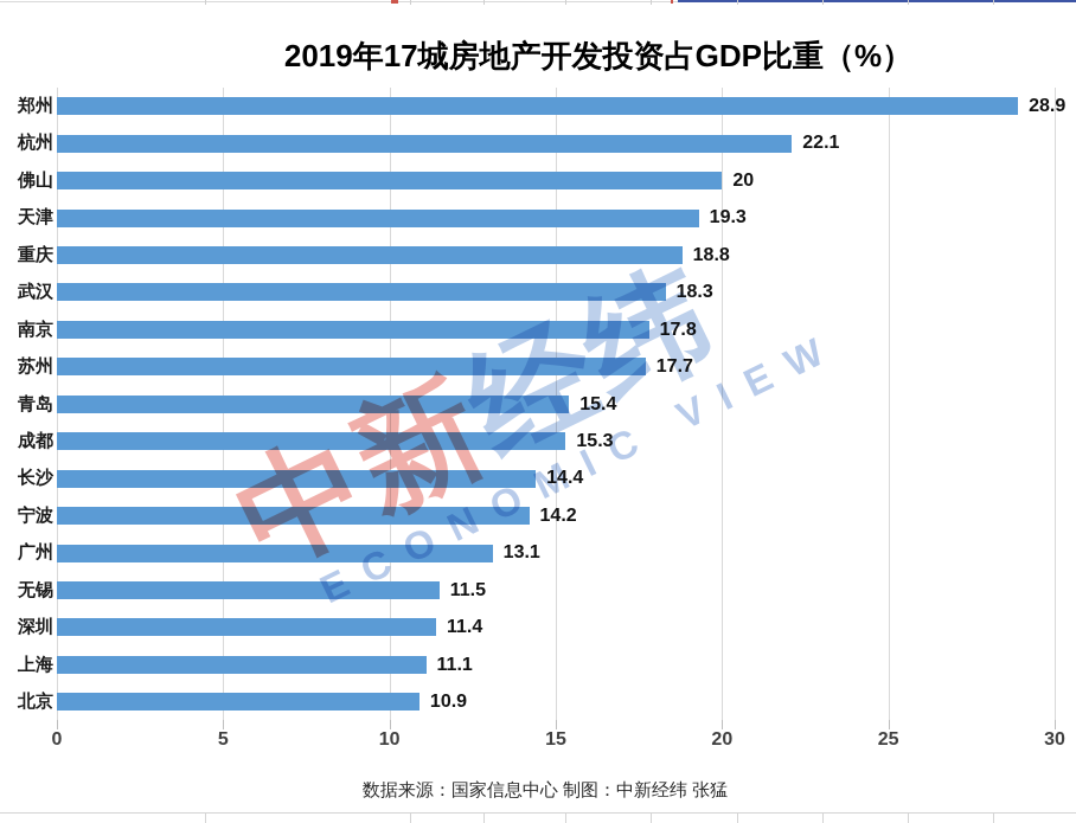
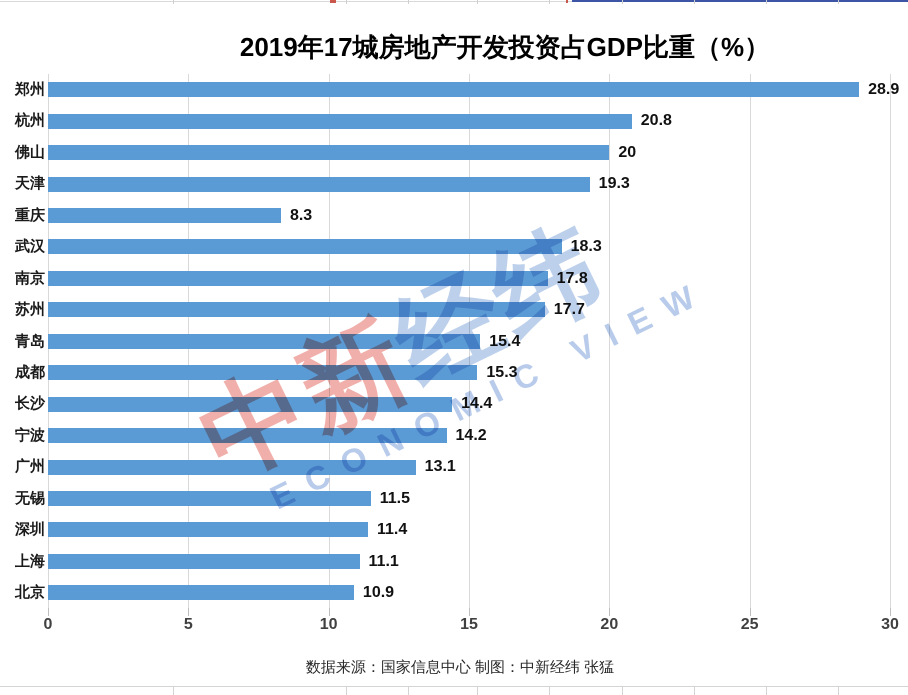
杭州: 22.1 -> 20.8
重庆: 18.8 -> 8.3
